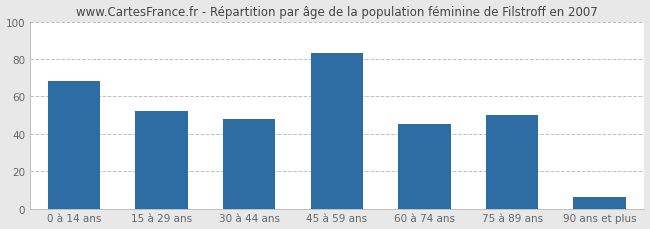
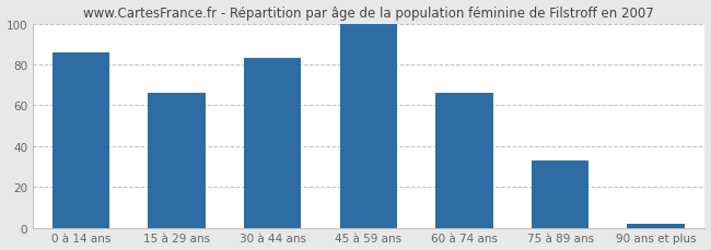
0 à 14 ans: 68 -> 86
15 à 29 ans: 52 -> 66
30 à 44 ans: 48 -> 83
45 à 59 ans: 83 -> 100
60 à 74 ans: 45 -> 66
75 à 89 ans: 50 -> 33
90 ans et plus: 6 -> 2
